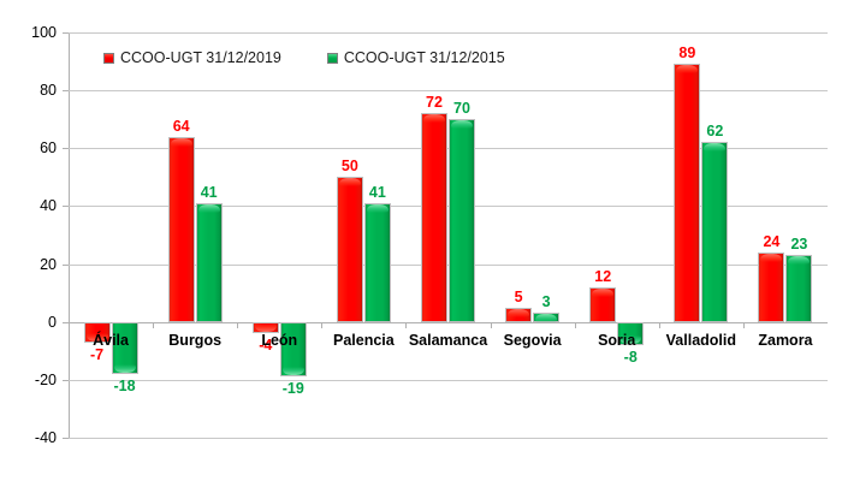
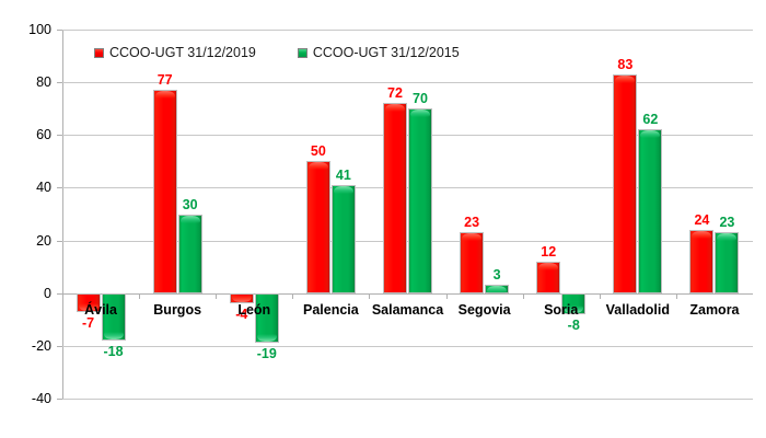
CCOO-UGT 31/12/2019/Burgos: 64 -> 77
CCOO-UGT 31/12/2015/Burgos: 41 -> 30
CCOO-UGT 31/12/2019/Segovia: 5 -> 23
CCOO-UGT 31/12/2019/Valladolid: 89 -> 83
